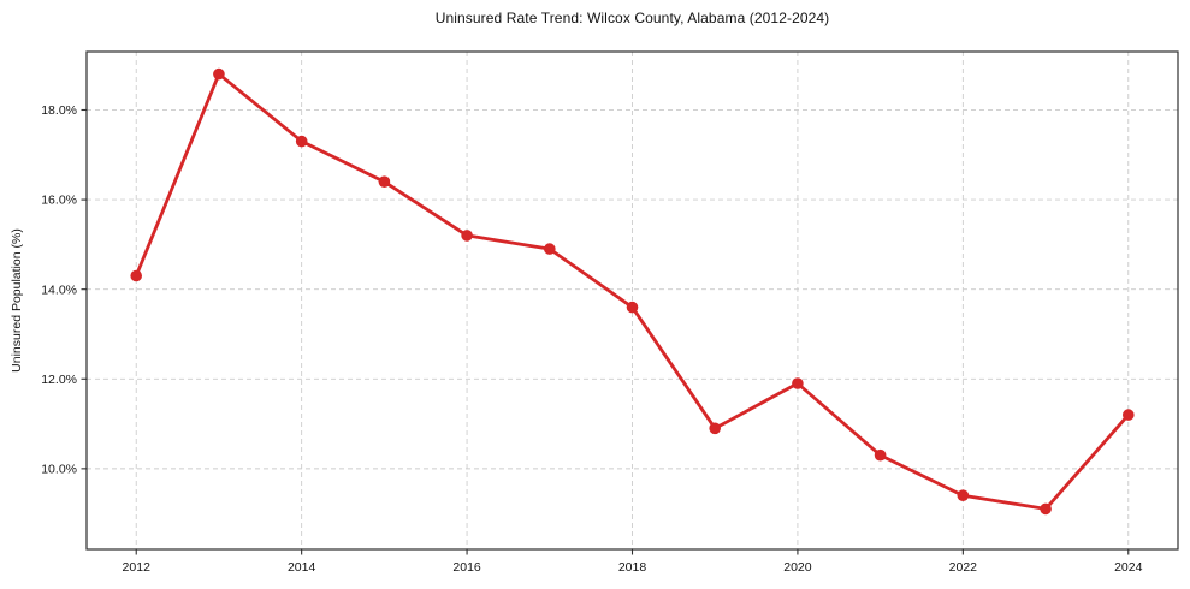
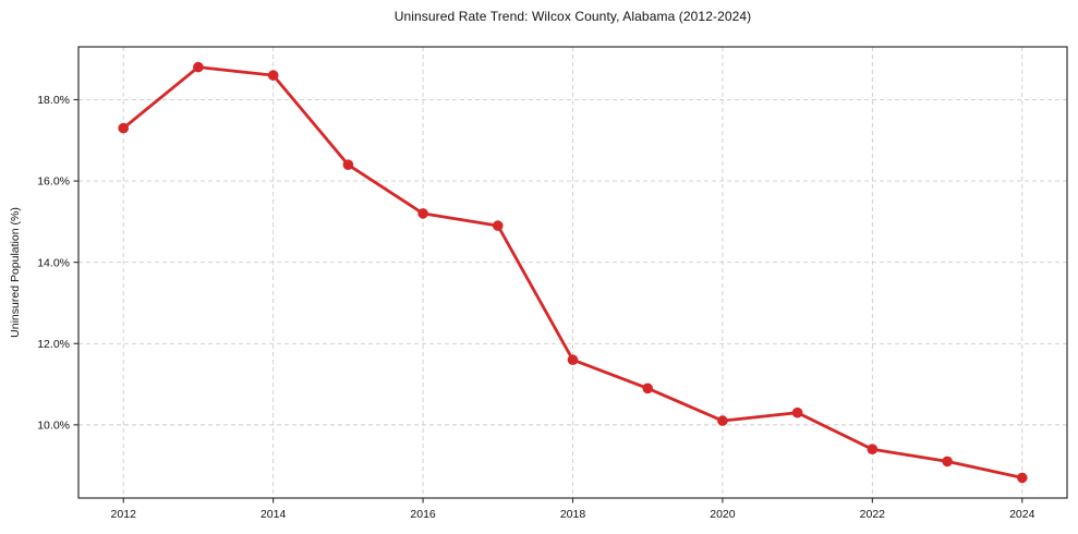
2012: 14.3% -> 17.3%
2014: 17.3% -> 18.6%
2018: 13.6% -> 11.6%
2020: 11.9% -> 10.1%
2024: 11.2% -> 8.7%
